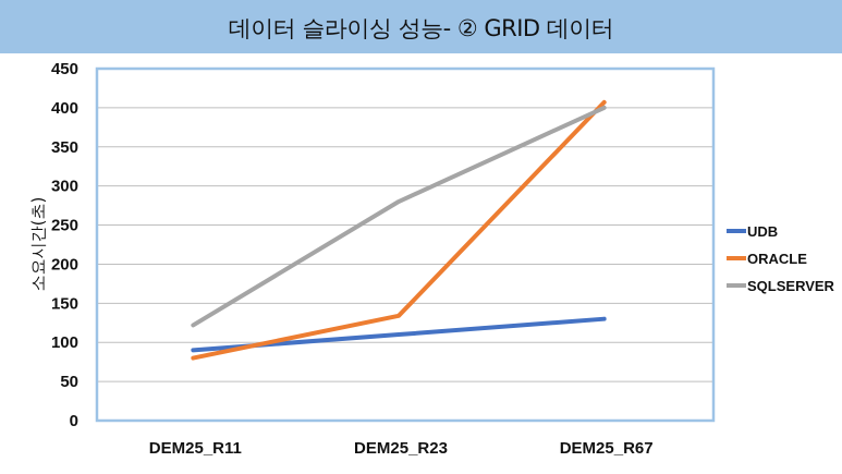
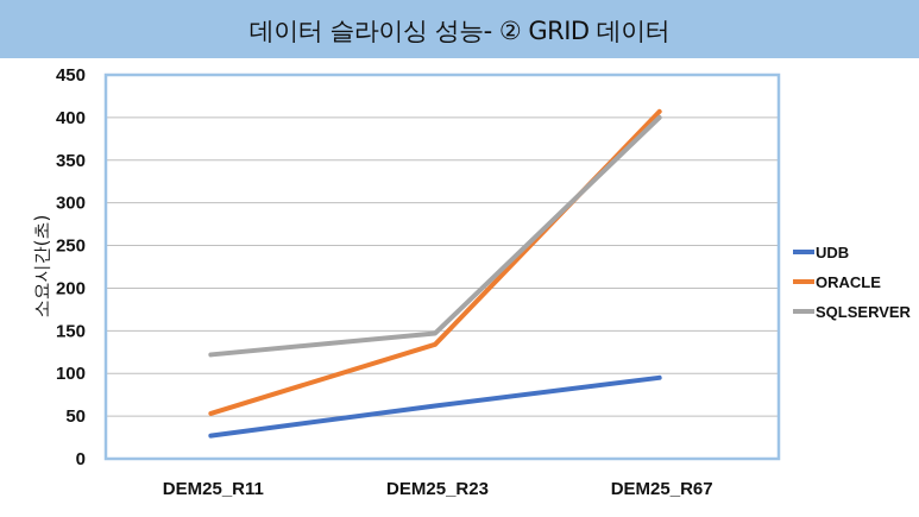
UDB/DEM25_R11: 90 -> 30
ORACLE/DEM25_R11: 80 -> 50
UDB/DEM25_R23: 110 -> 60
SQLSERVER/DEM25_R23: 280 -> 150
UDB/DEM25_R67: 130 -> 100
